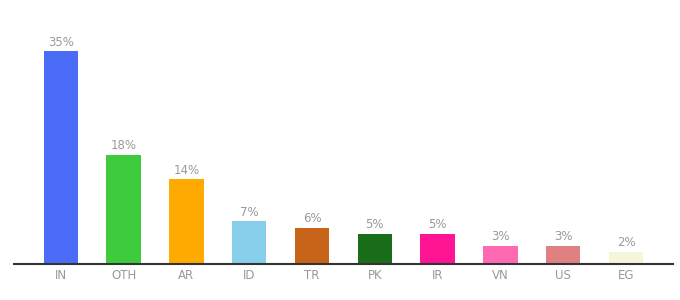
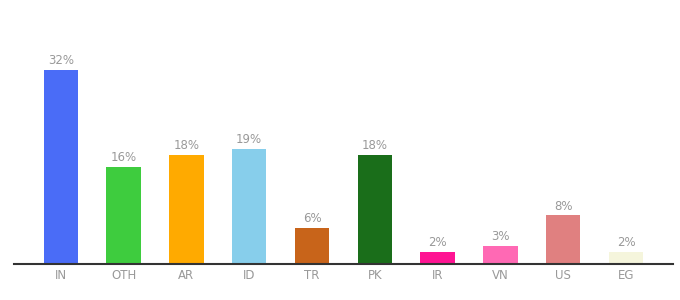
IN: 35% -> 32%
OTH: 18% -> 16%
AR: 14% -> 18%
ID: 7% -> 19%
PK: 5% -> 18%
IR: 5% -> 2%
US: 3% -> 8%
